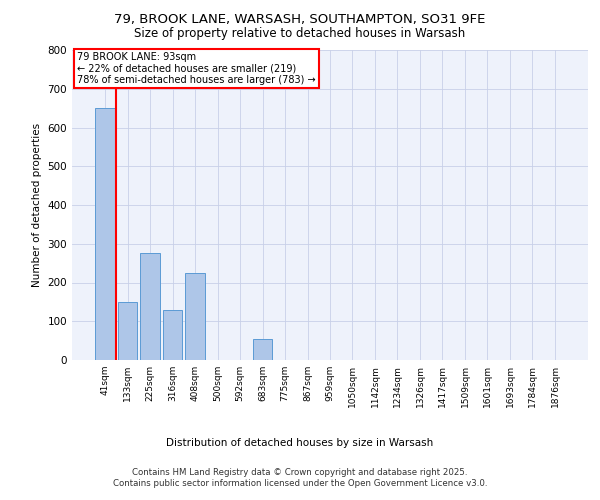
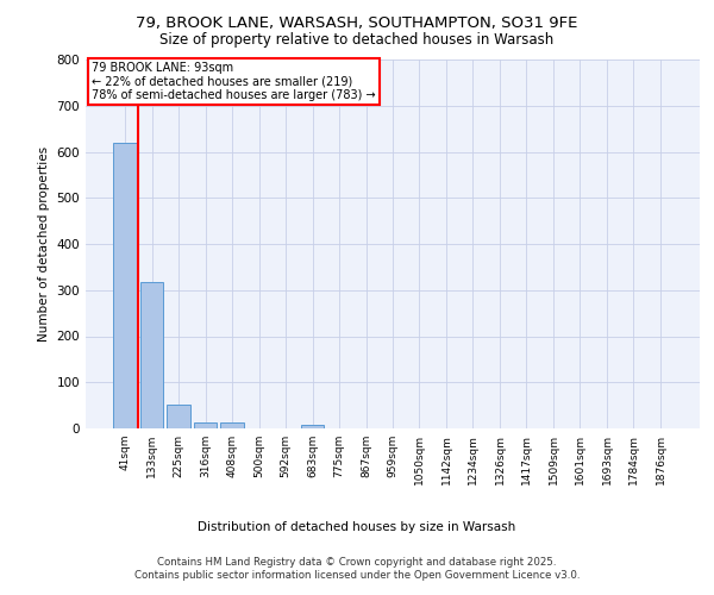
41sqm: 650 -> 619
133sqm: 150 -> 317
225sqm: 275 -> 52
316sqm: 130 -> 13
408sqm: 225 -> 12
683sqm: 55 -> 8
